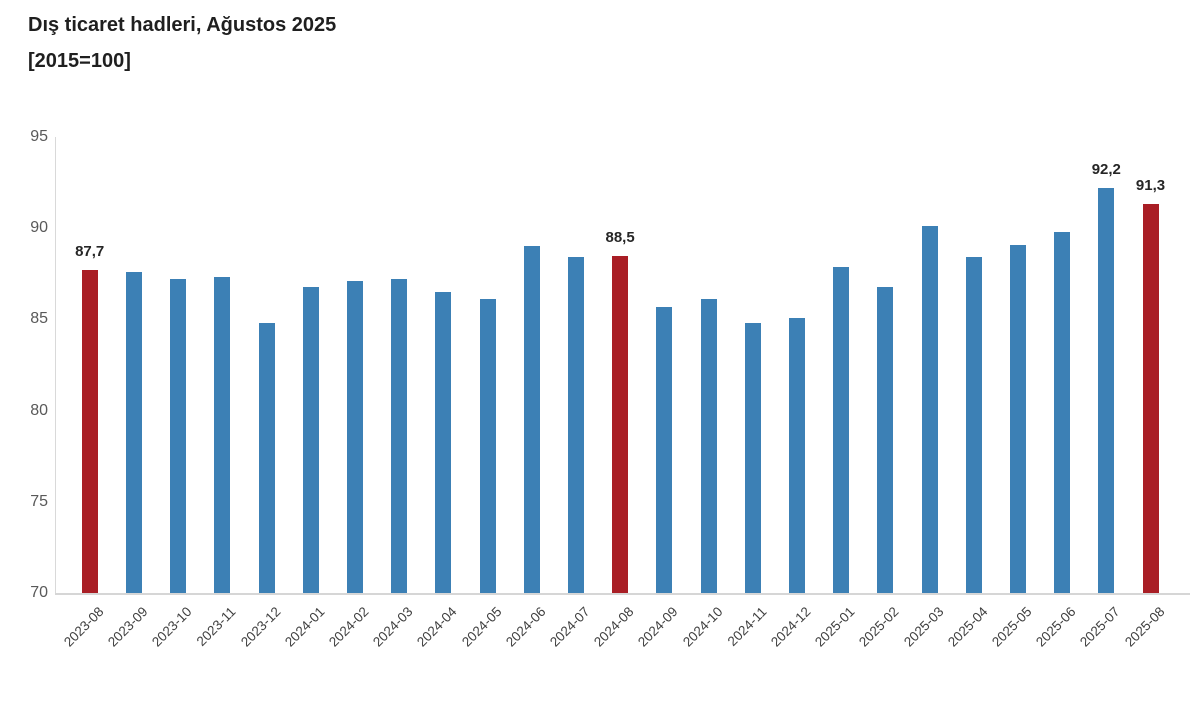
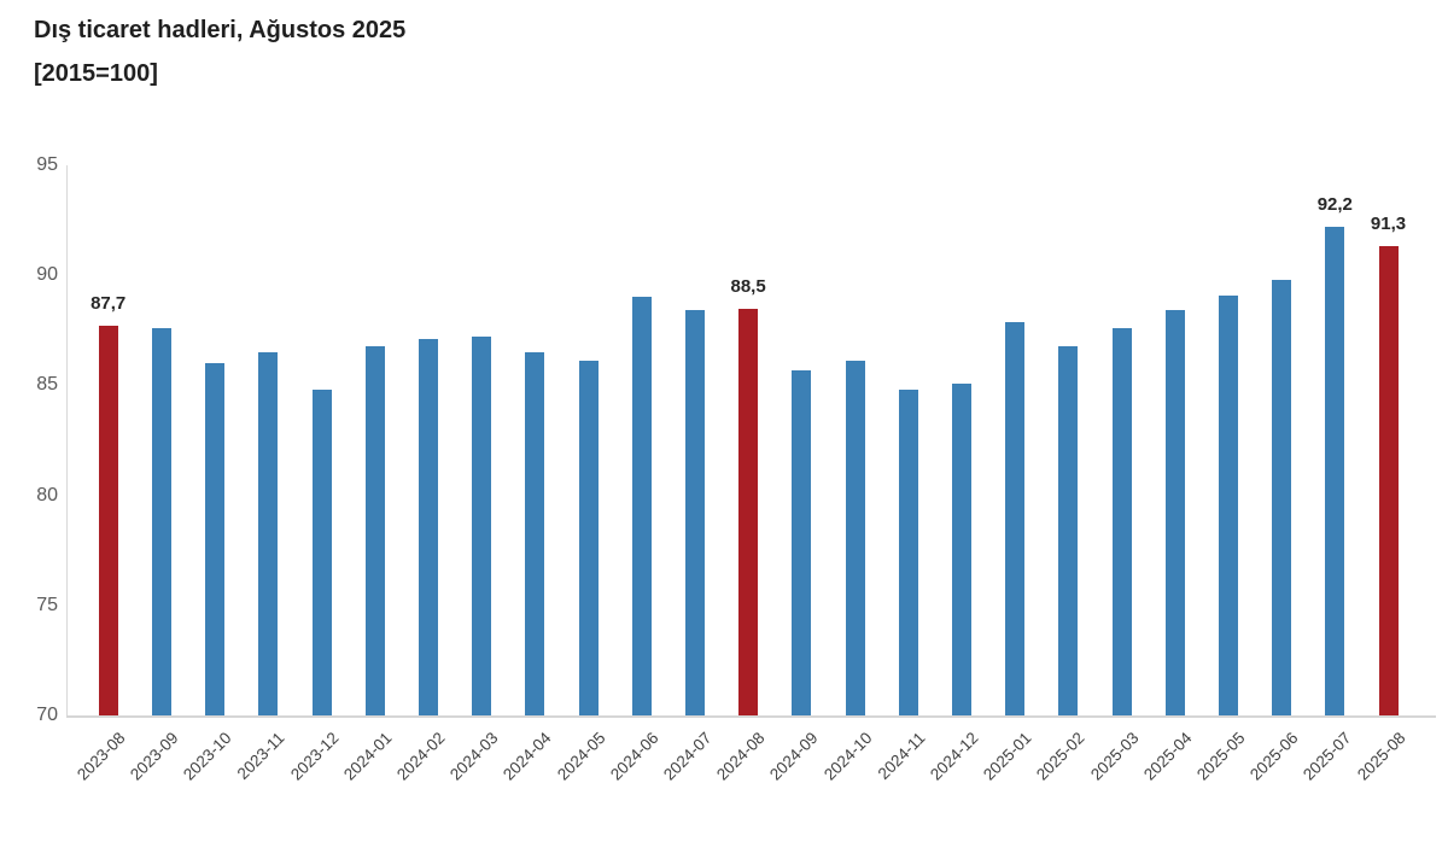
2023-10: 87.2 -> 86.0
2023-11: 87.3 -> 86.5
2025-03: 90.1 -> 87.6
